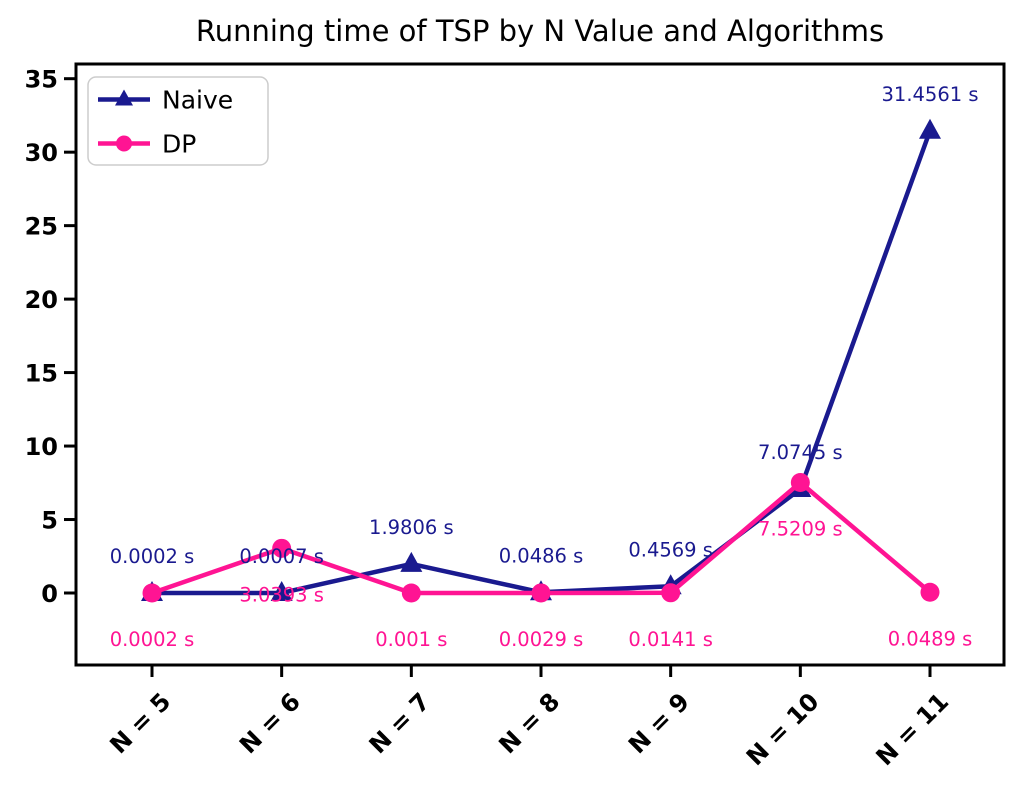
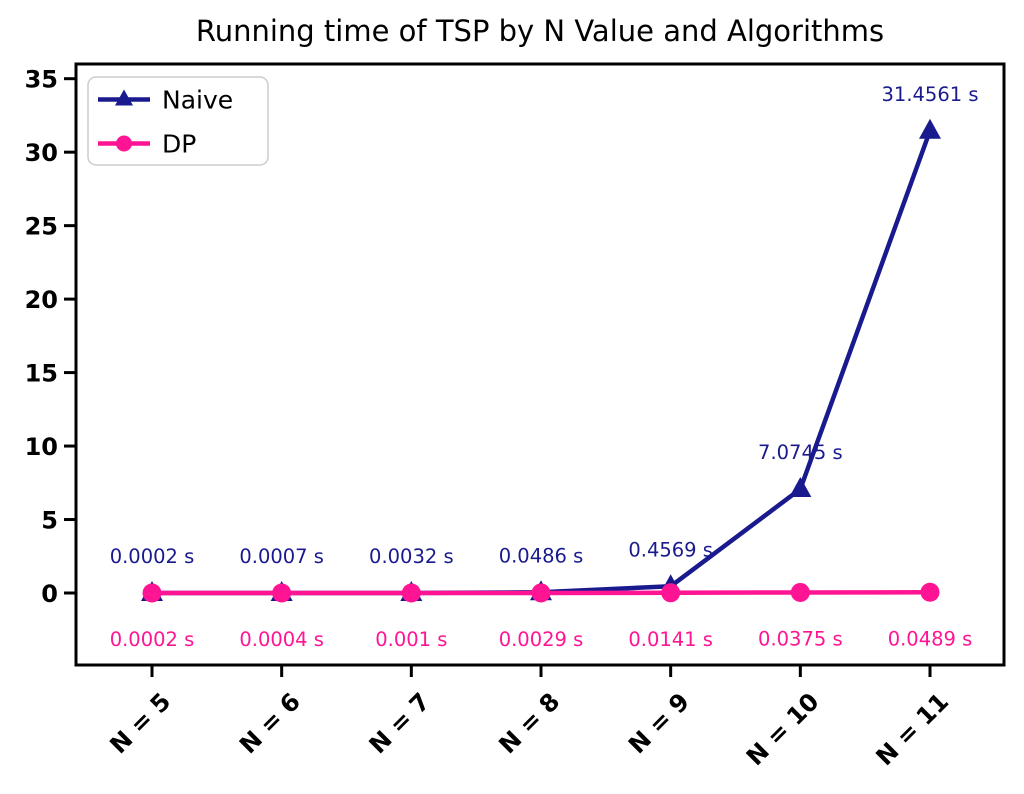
DP/N = 6: 3.0393 -> 0.0004
Naive/N = 7: 1.9806 -> 0.0032
DP/N = 10: 7.5209 -> 0.0375
